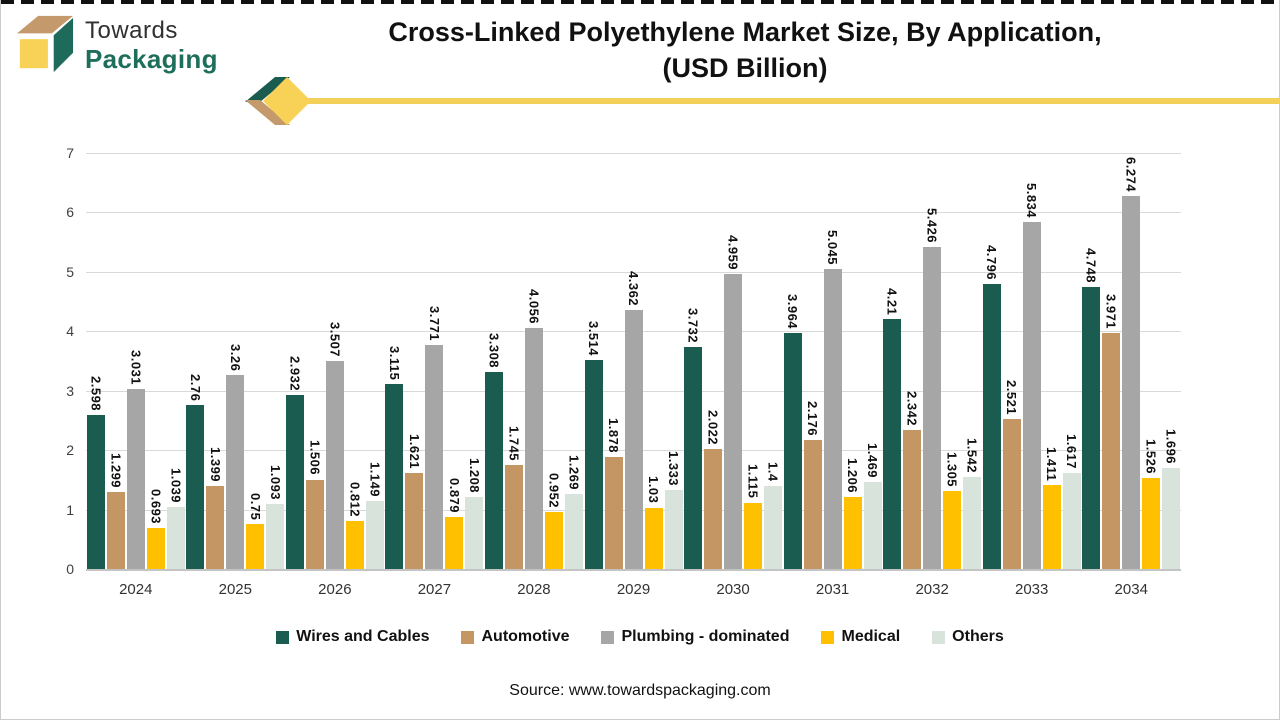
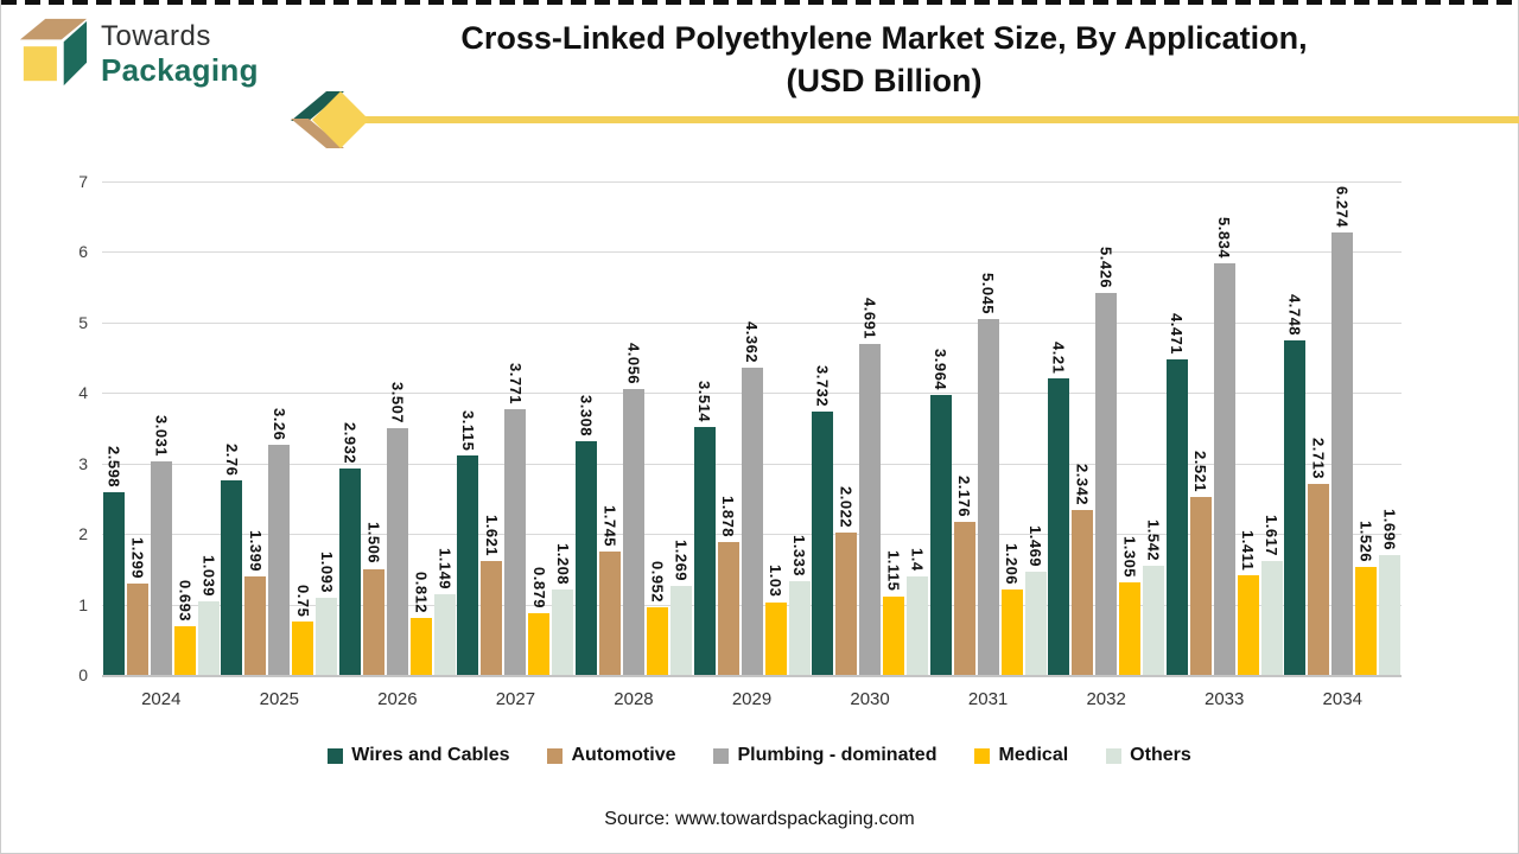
Plumbing - dominated/2030: 4.959 -> 4.691
Wires and Cables/2033: 4.796 -> 4.471
Automotive/2034: 3.971 -> 2.713
